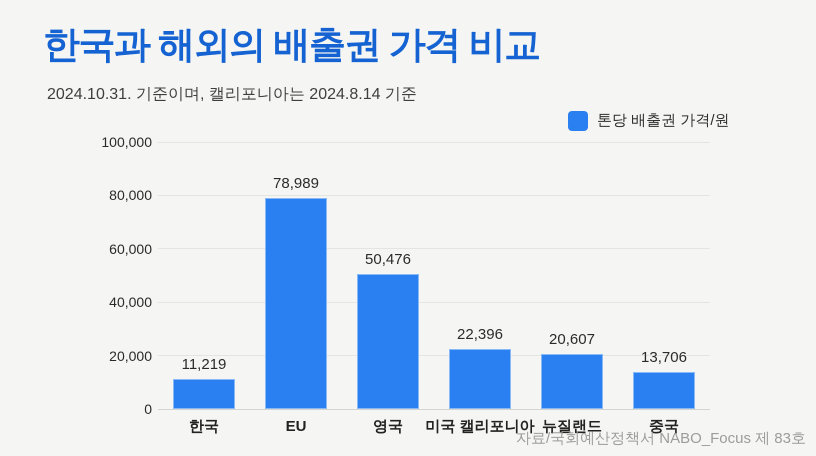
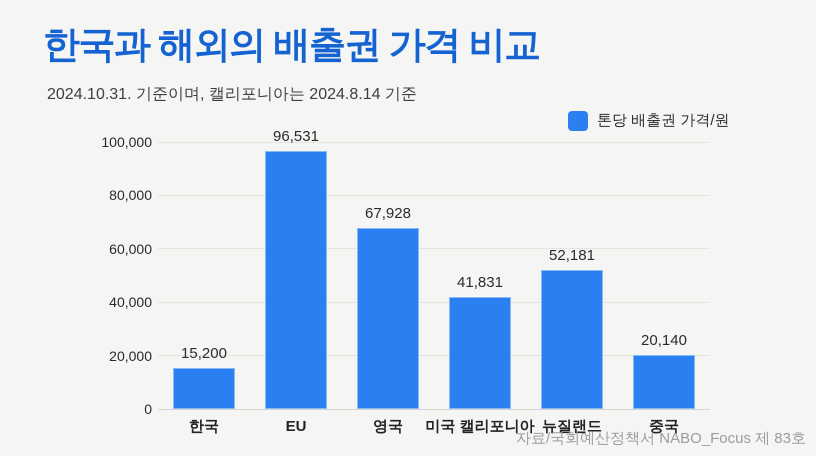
한국: 11,219 -> 15,200
EU: 78,989 -> 96,531
영국: 50,476 -> 67,928
미국 캘리포니아: 22,396 -> 41,831
뉴질랜드: 20,607 -> 52,181
중국: 13,706 -> 20,140
